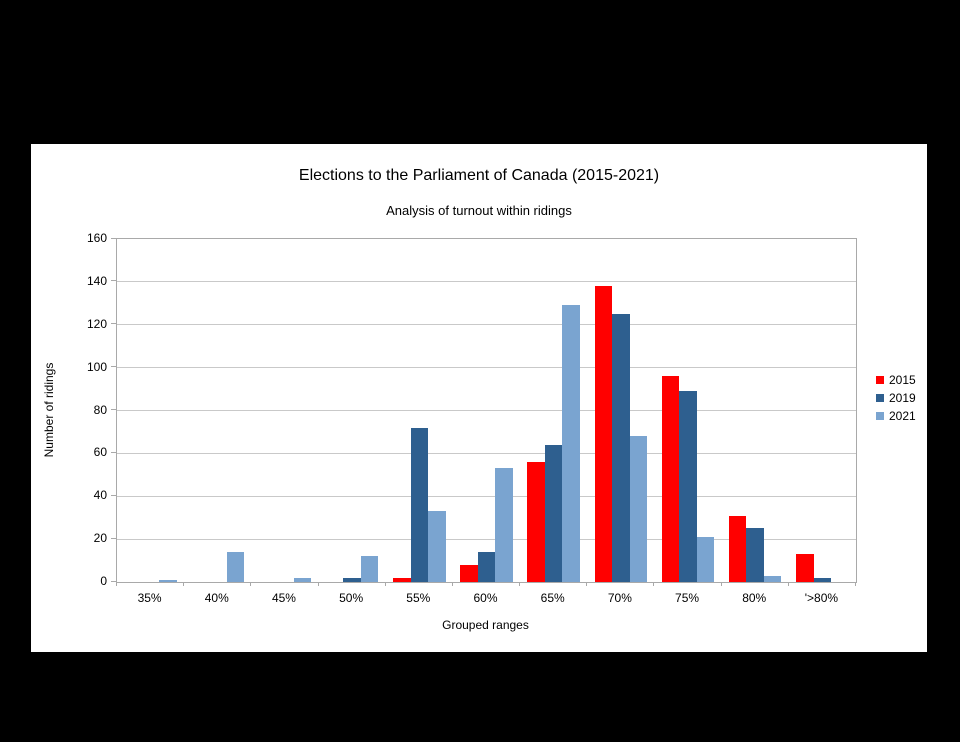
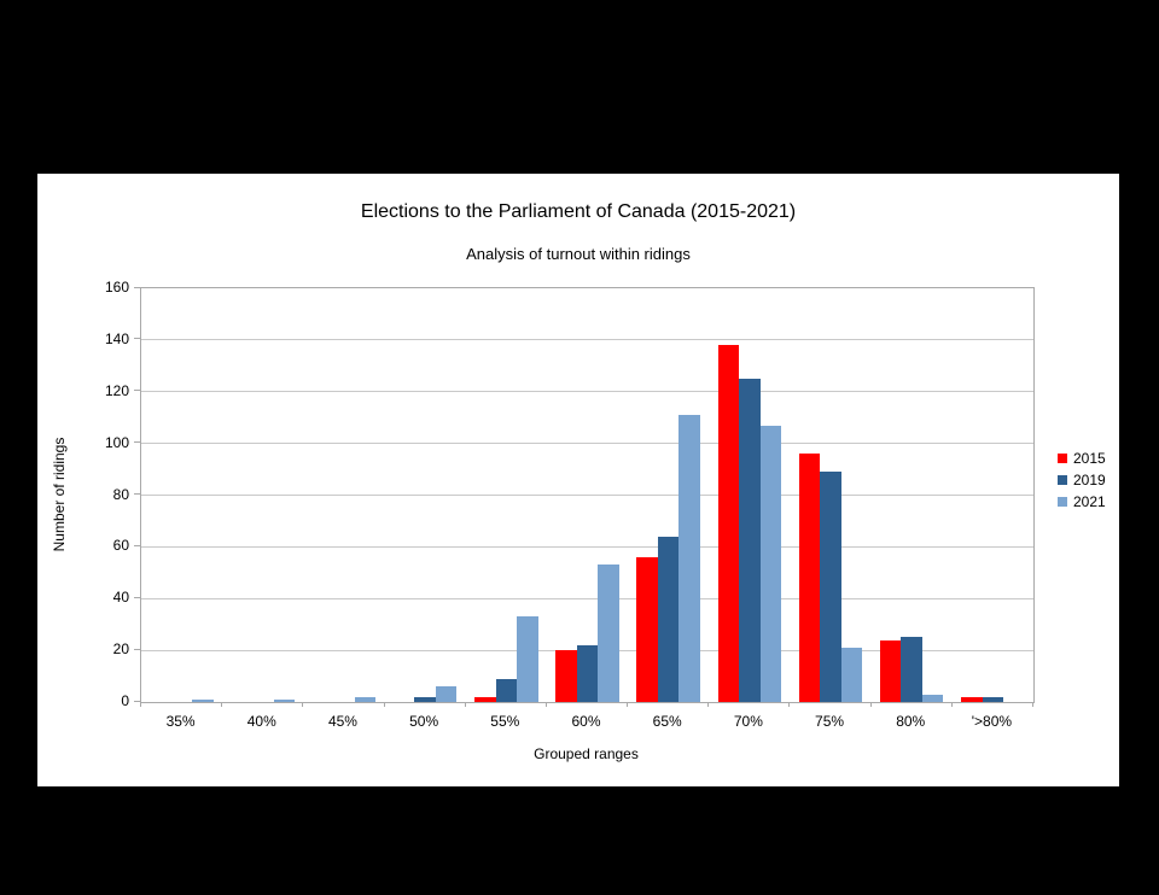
2021/40%: 14 -> 1
2021/50%: 12 -> 6
2019/55%: 72 -> 9
2015/60%: 8 -> 20
2019/60%: 14 -> 22
2021/65%: 129 -> 111
2021/70%: 68 -> 107
2015/80%: 31 -> 24
2015/'>80%: 13 -> 2
